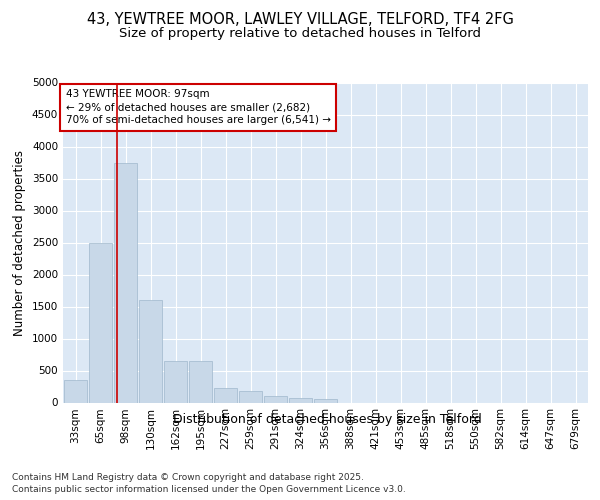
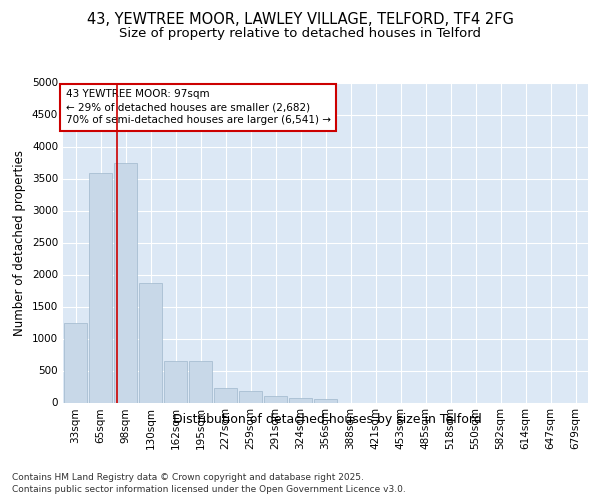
33sqm: 350 -> 1240
65sqm: 2500 -> 3580
130sqm: 1600 -> 1860
